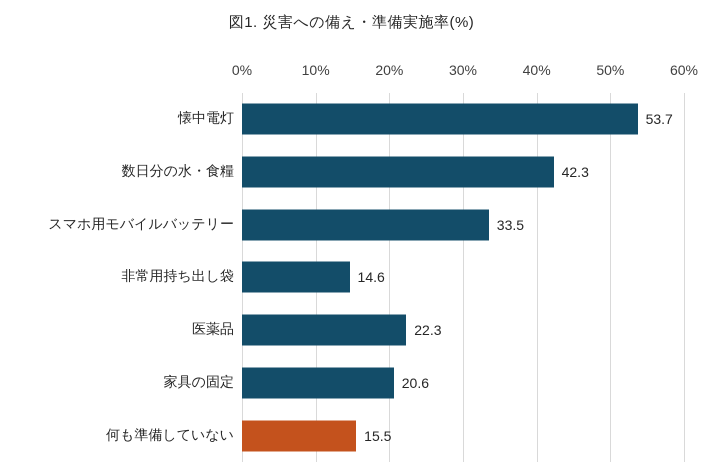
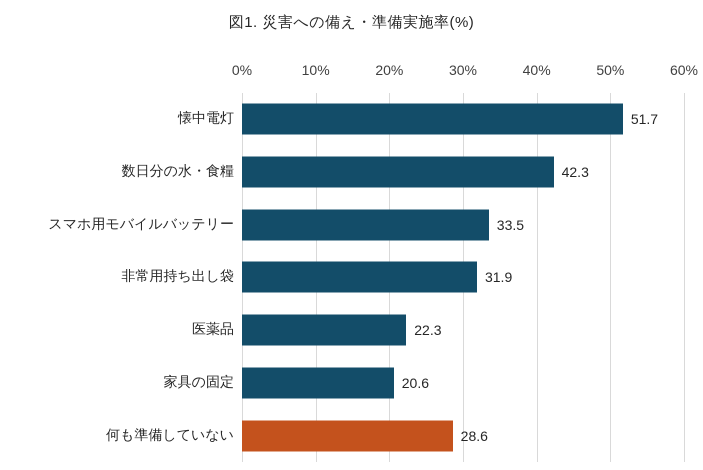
懐中電灯: 53.7 -> 51.7
非常用持ち出し袋: 14.6 -> 31.9
何も準備していない: 15.5 -> 28.6
